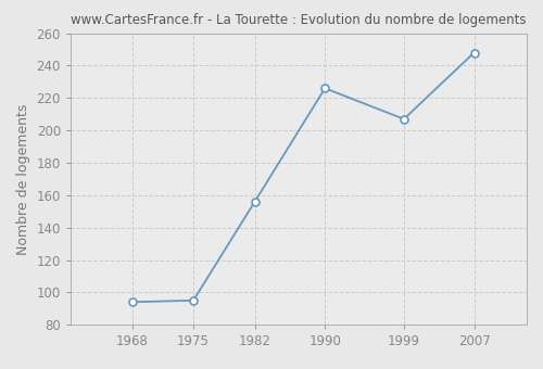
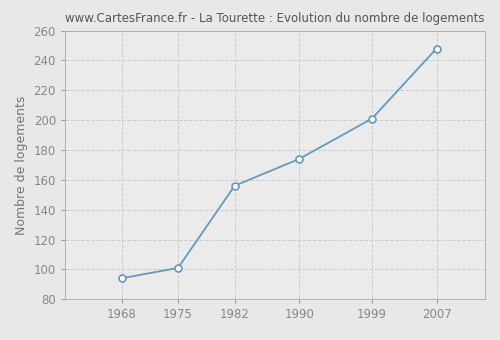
1975: 95 -> 101
1990: 226 -> 174
1999: 207 -> 201
